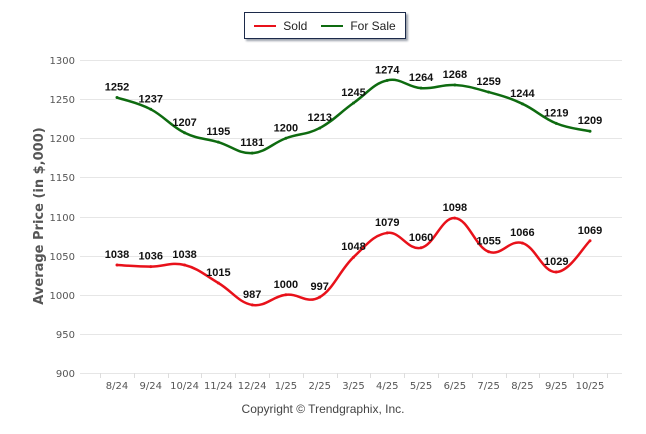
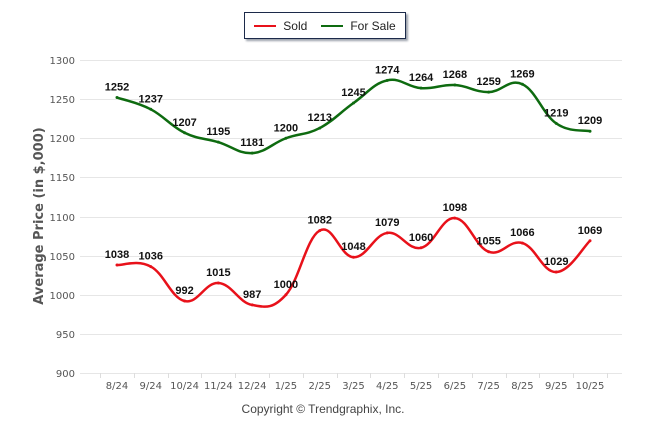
Sold/10/24: 1038 -> 992
Sold/2/25: 997 -> 1082
For Sale/8/25: 1244 -> 1269
